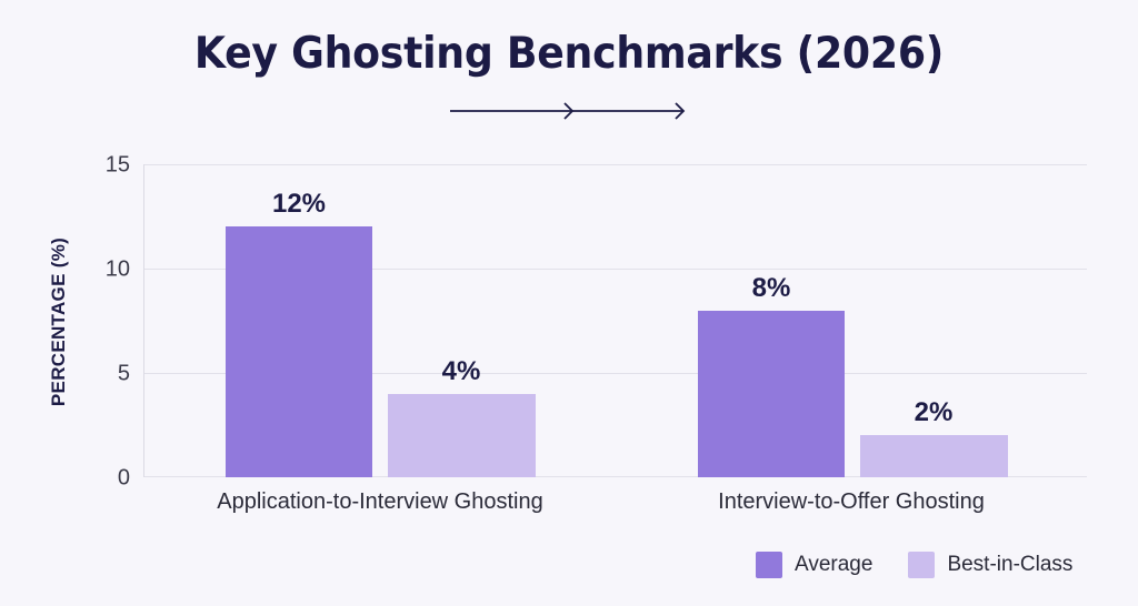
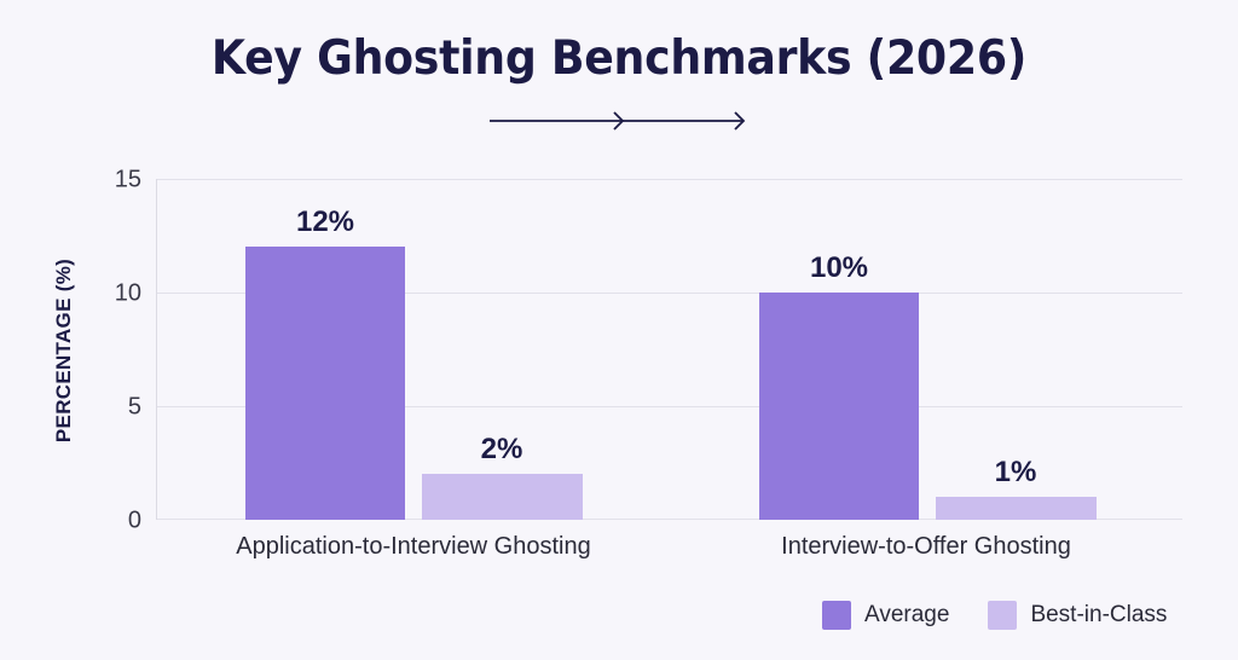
Best-in-Class/Application-to-Interview Ghosting: 4% -> 2%
Average/Interview-to-Offer Ghosting: 8% -> 10%
Best-in-Class/Interview-to-Offer Ghosting: 2% -> 1%
